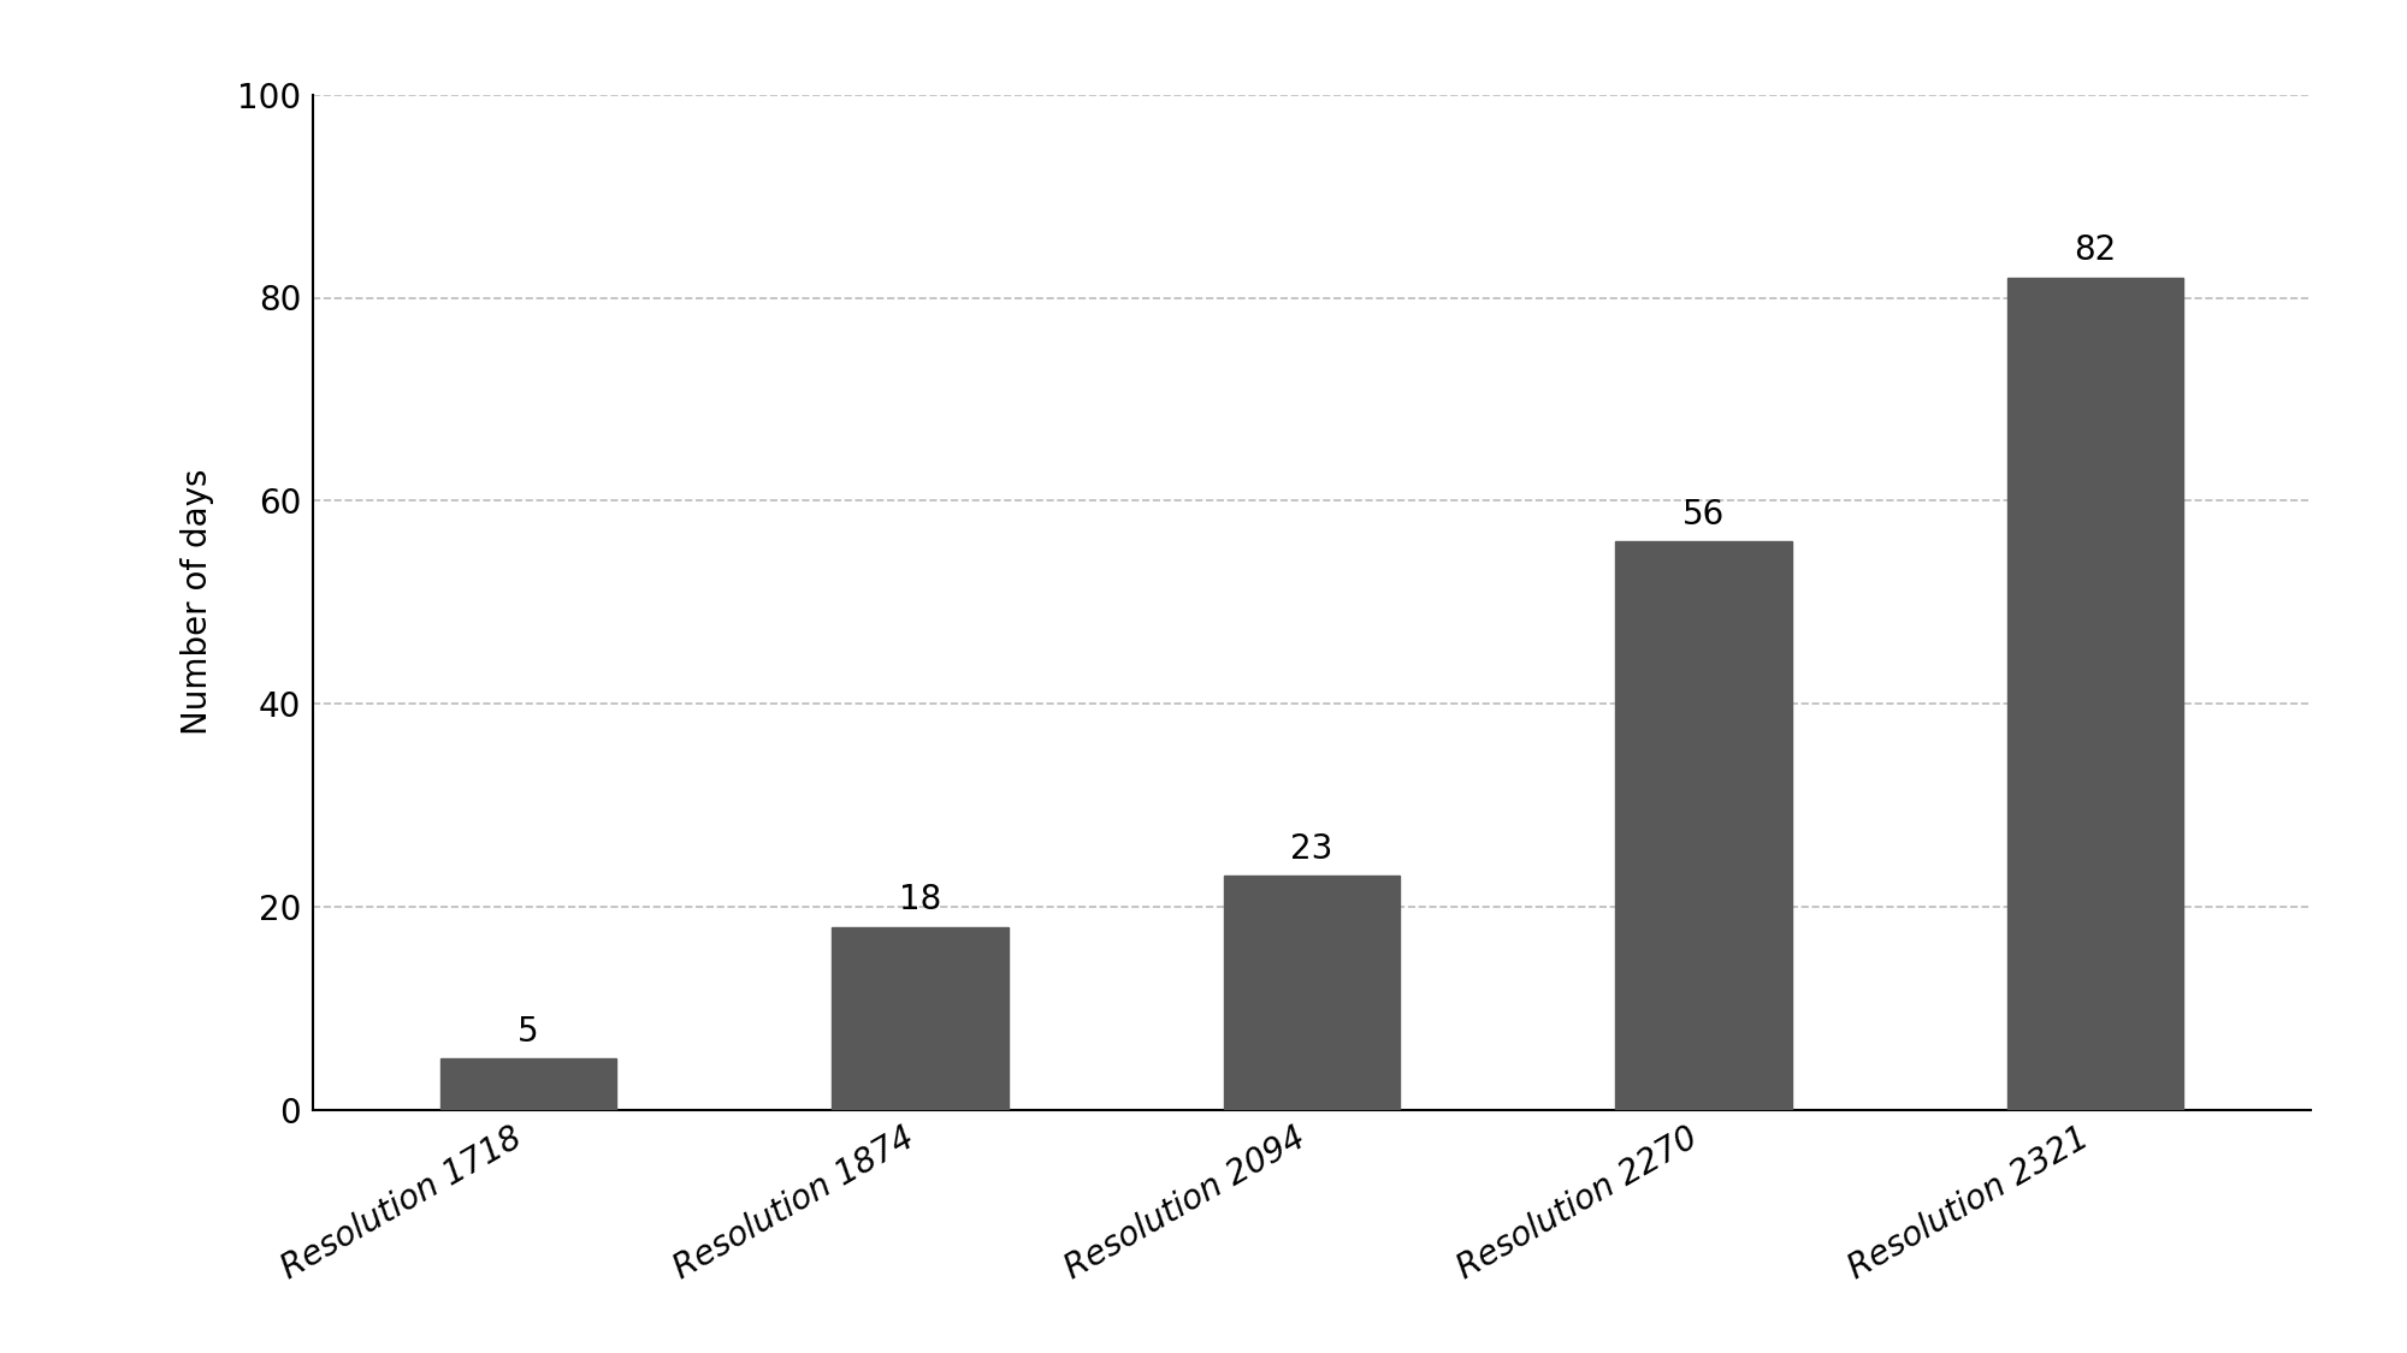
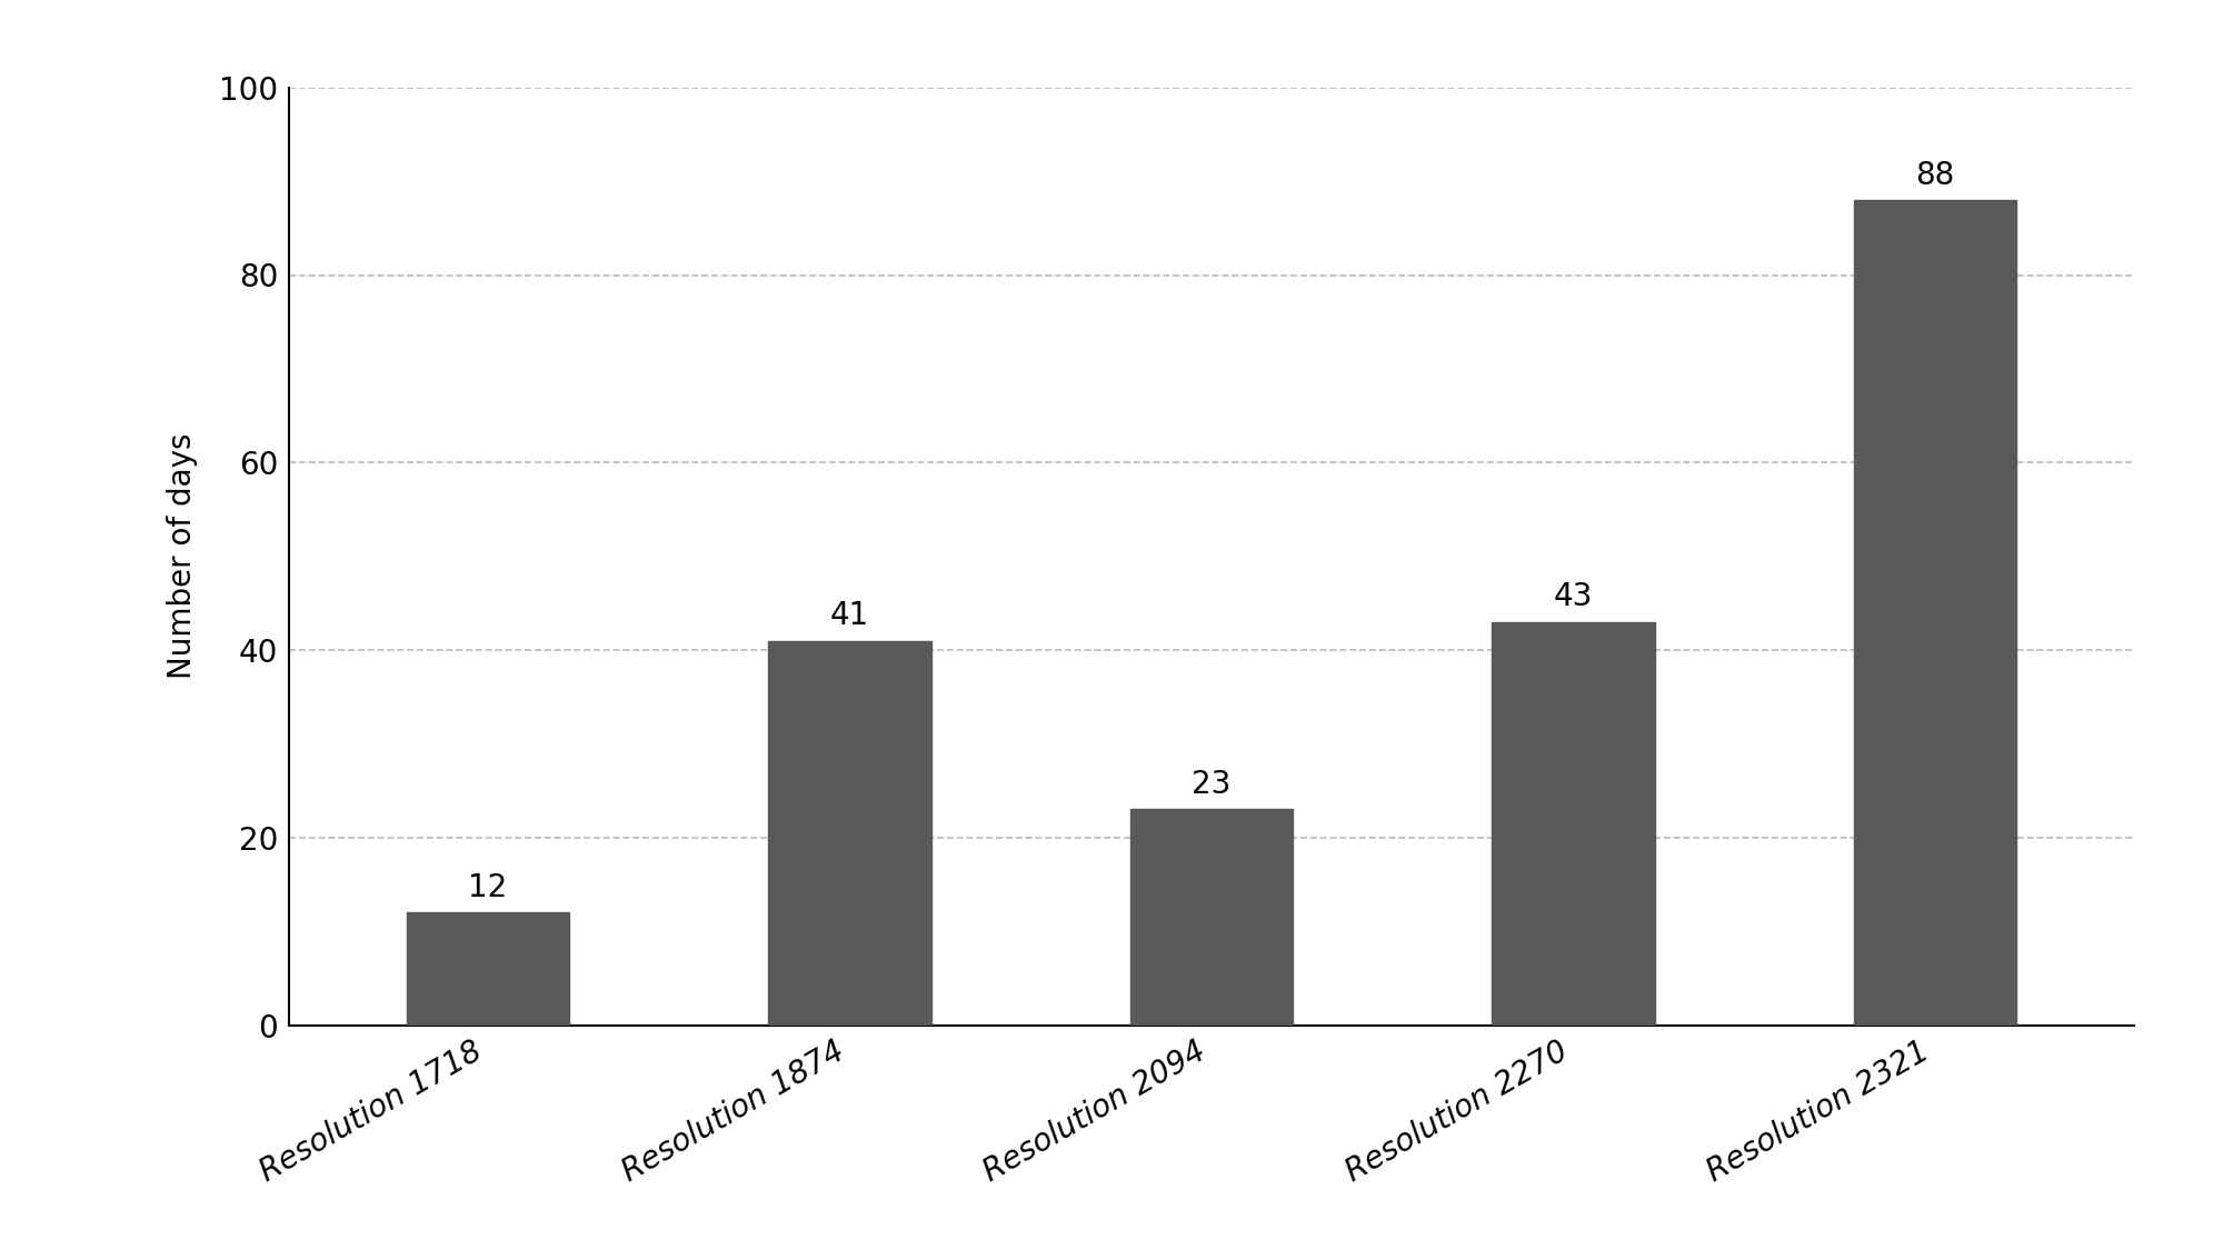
Resolution 1718: 5 -> 12
Resolution 1874: 18 -> 41
Resolution 2270: 56 -> 43
Resolution 2321: 82 -> 88
